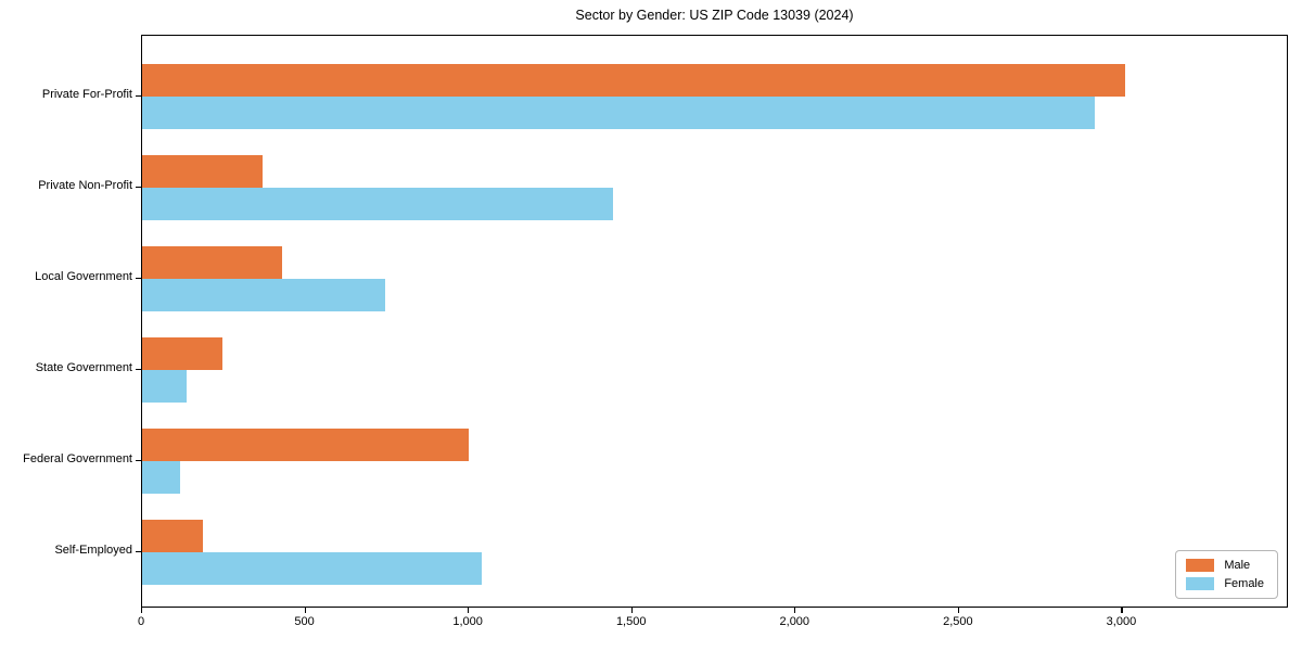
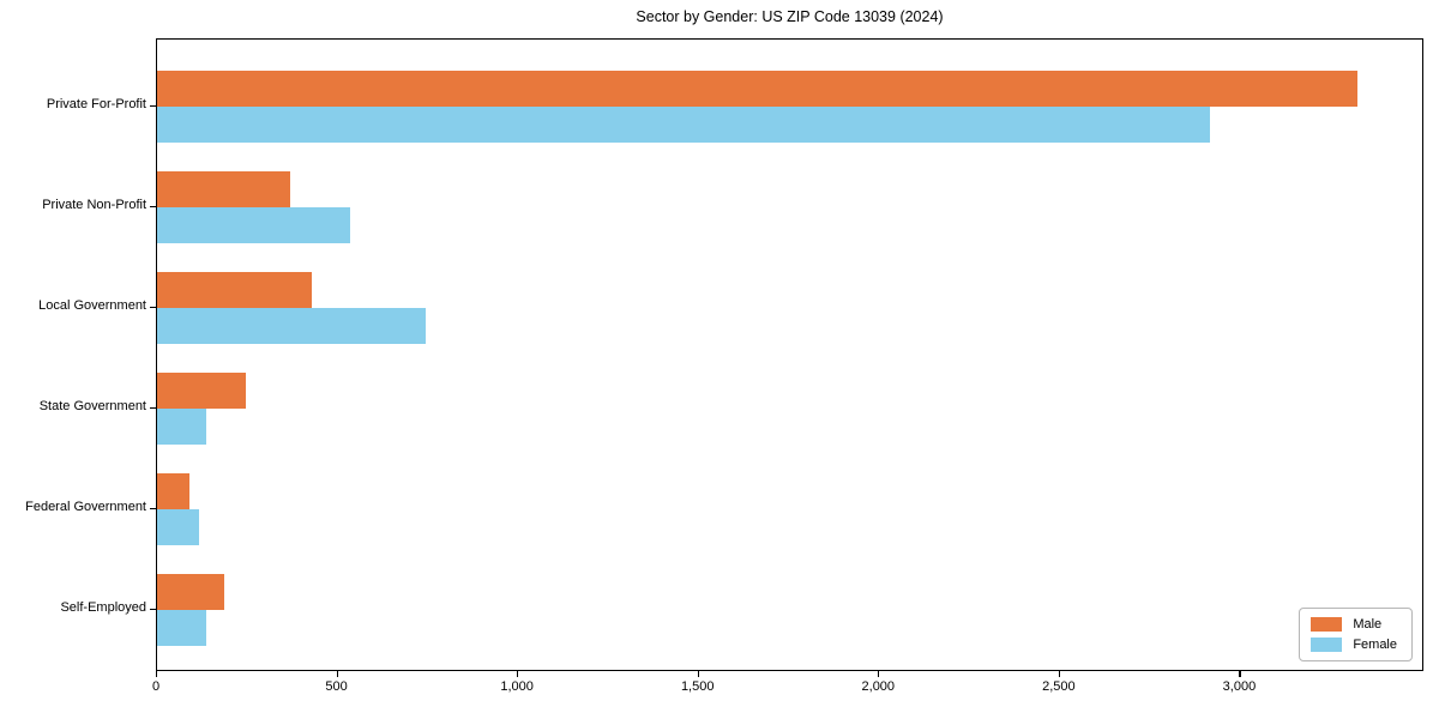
Male/Private For-Profit: 3010 -> 3320
Female/Private Non-Profit: 1440 -> 540
Male/Federal Government: 1000 -> 90
Female/Self-Employed: 1040 -> 140
